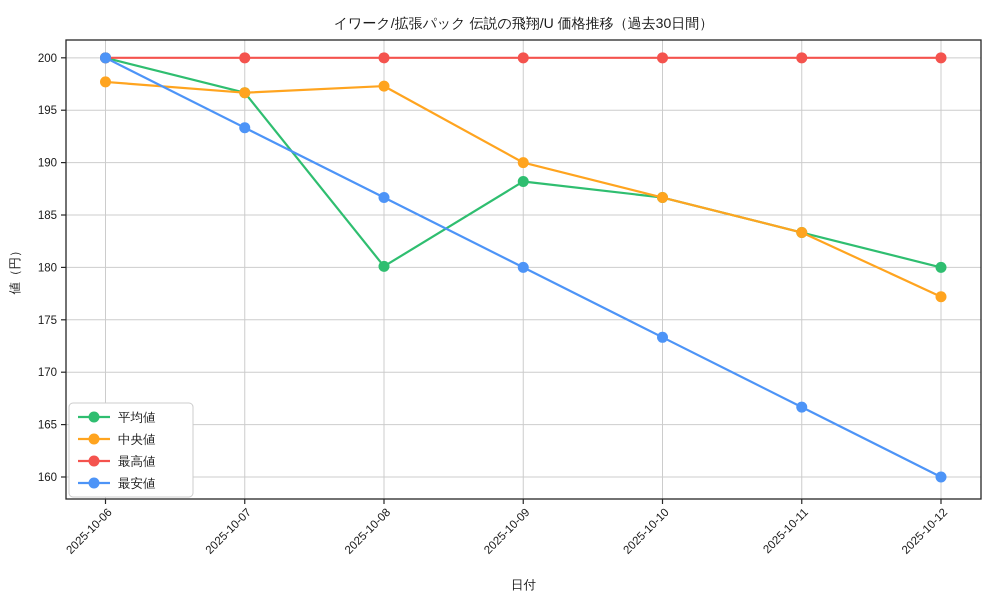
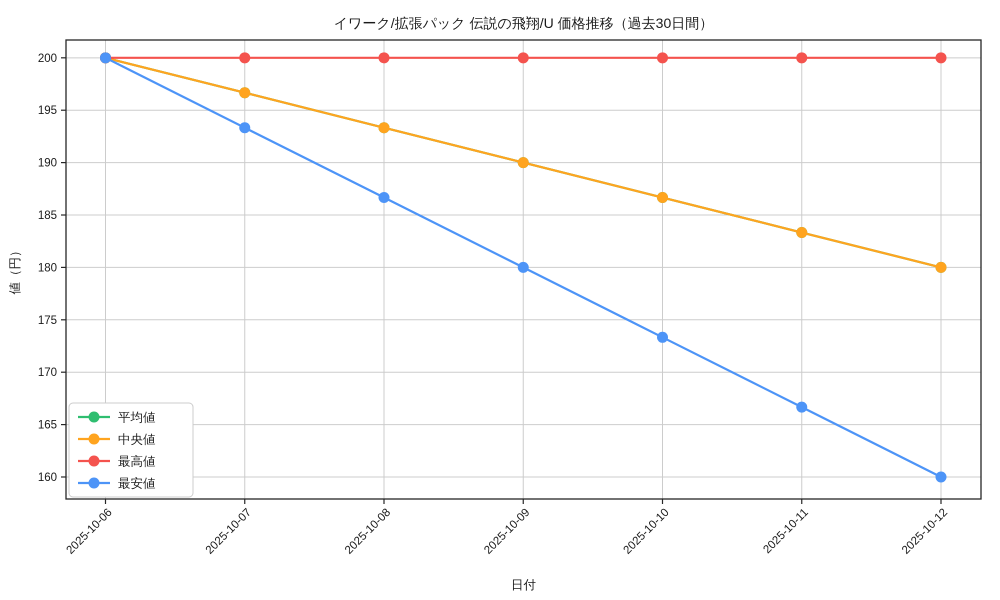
中央値/2025-10-06: 197.7 -> 200.0
平均値/2025-10-08: 180.1 -> 193.3
中央値/2025-10-08: 197.3 -> 193.3
平均値/2025-10-09: 188.2 -> 190.0
中央値/2025-10-12: 177.2 -> 180.0
